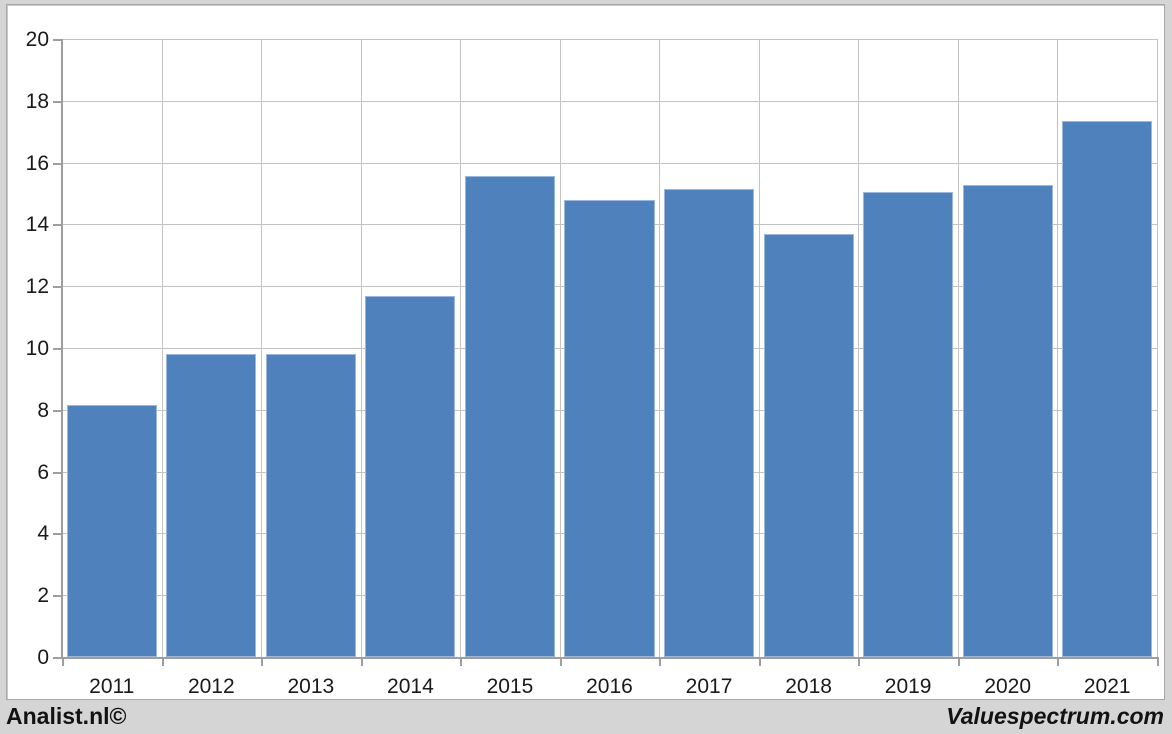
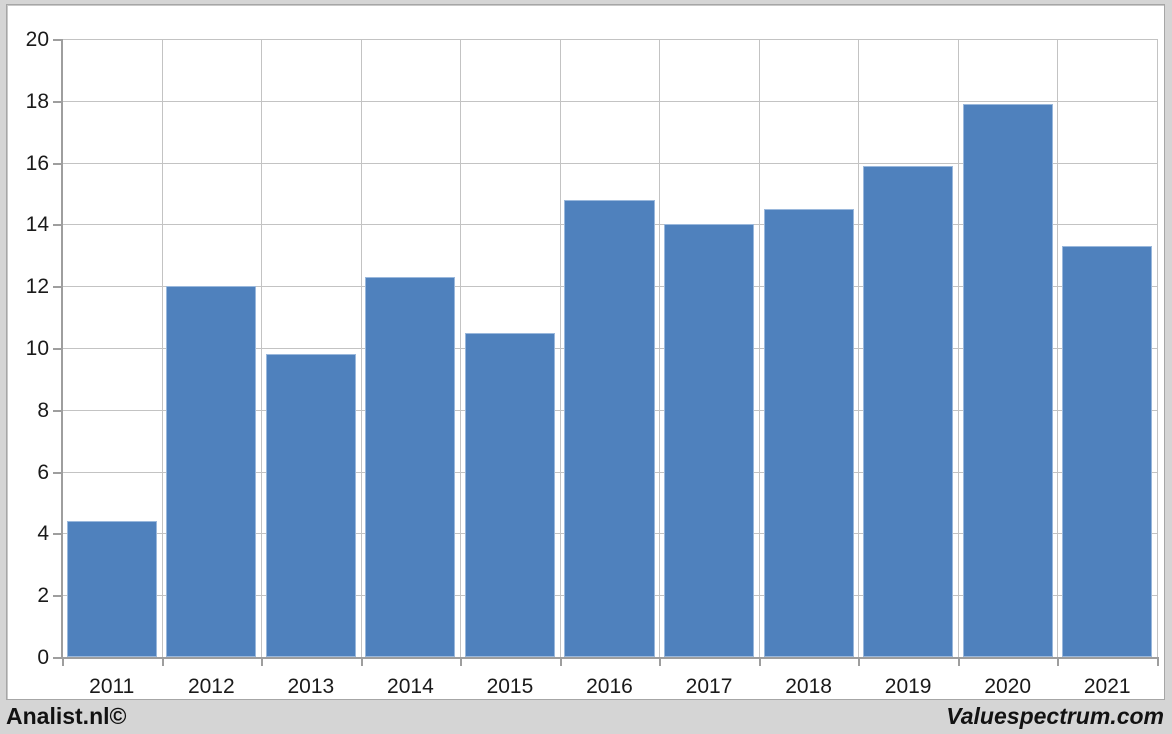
2011: 8.2 -> 4.4
2012: 9.8 -> 12.0
2014: 11.7 -> 12.3
2015: 15.6 -> 10.5
2017: 15.2 -> 14.0
2018: 13.7 -> 14.5
2019: 15.1 -> 15.9
2020: 15.3 -> 17.9
2021: 17.4 -> 13.3
